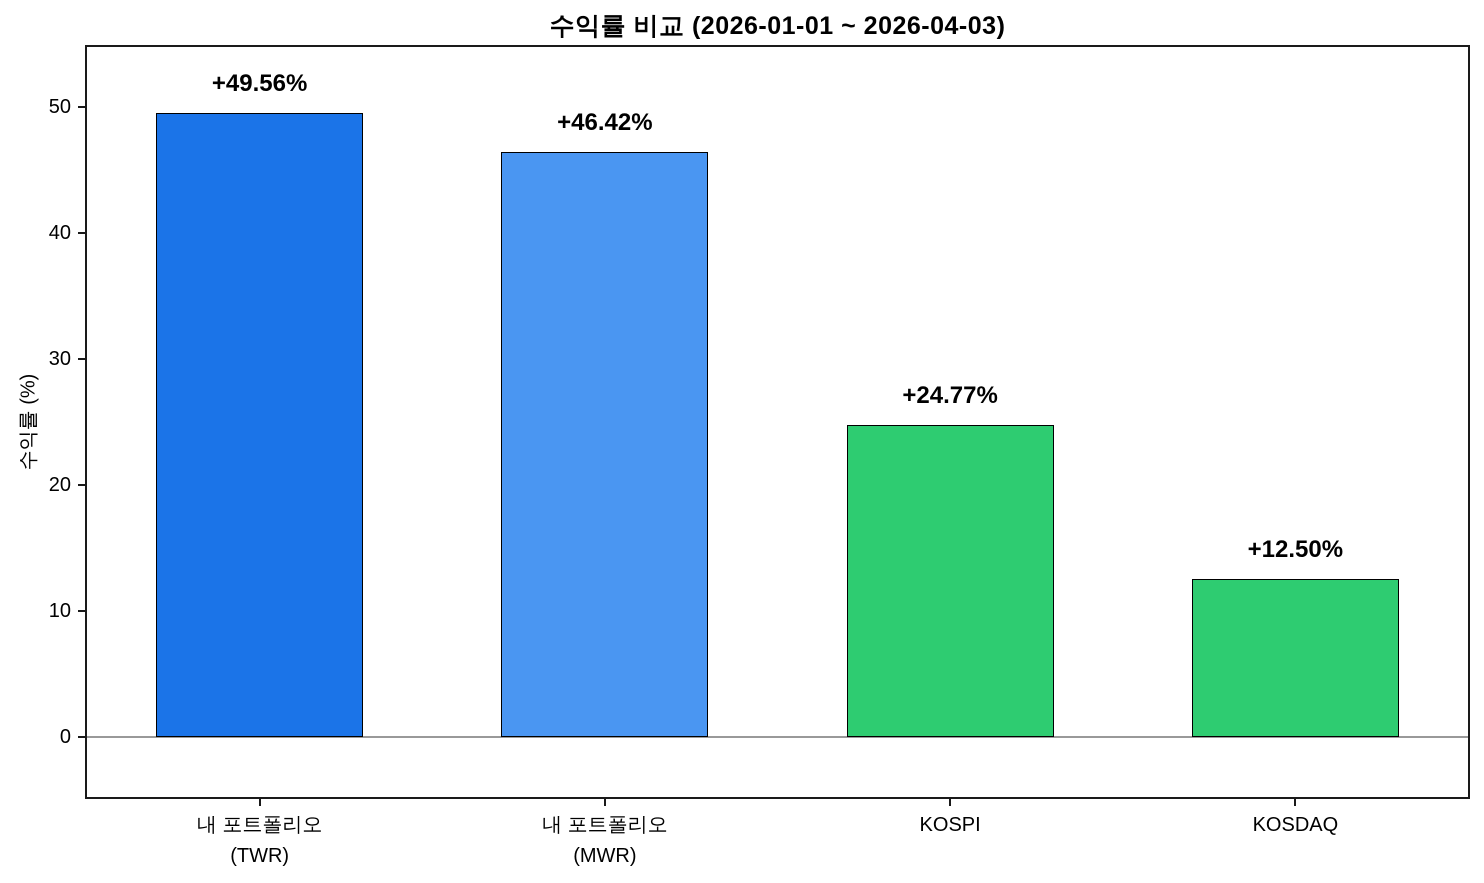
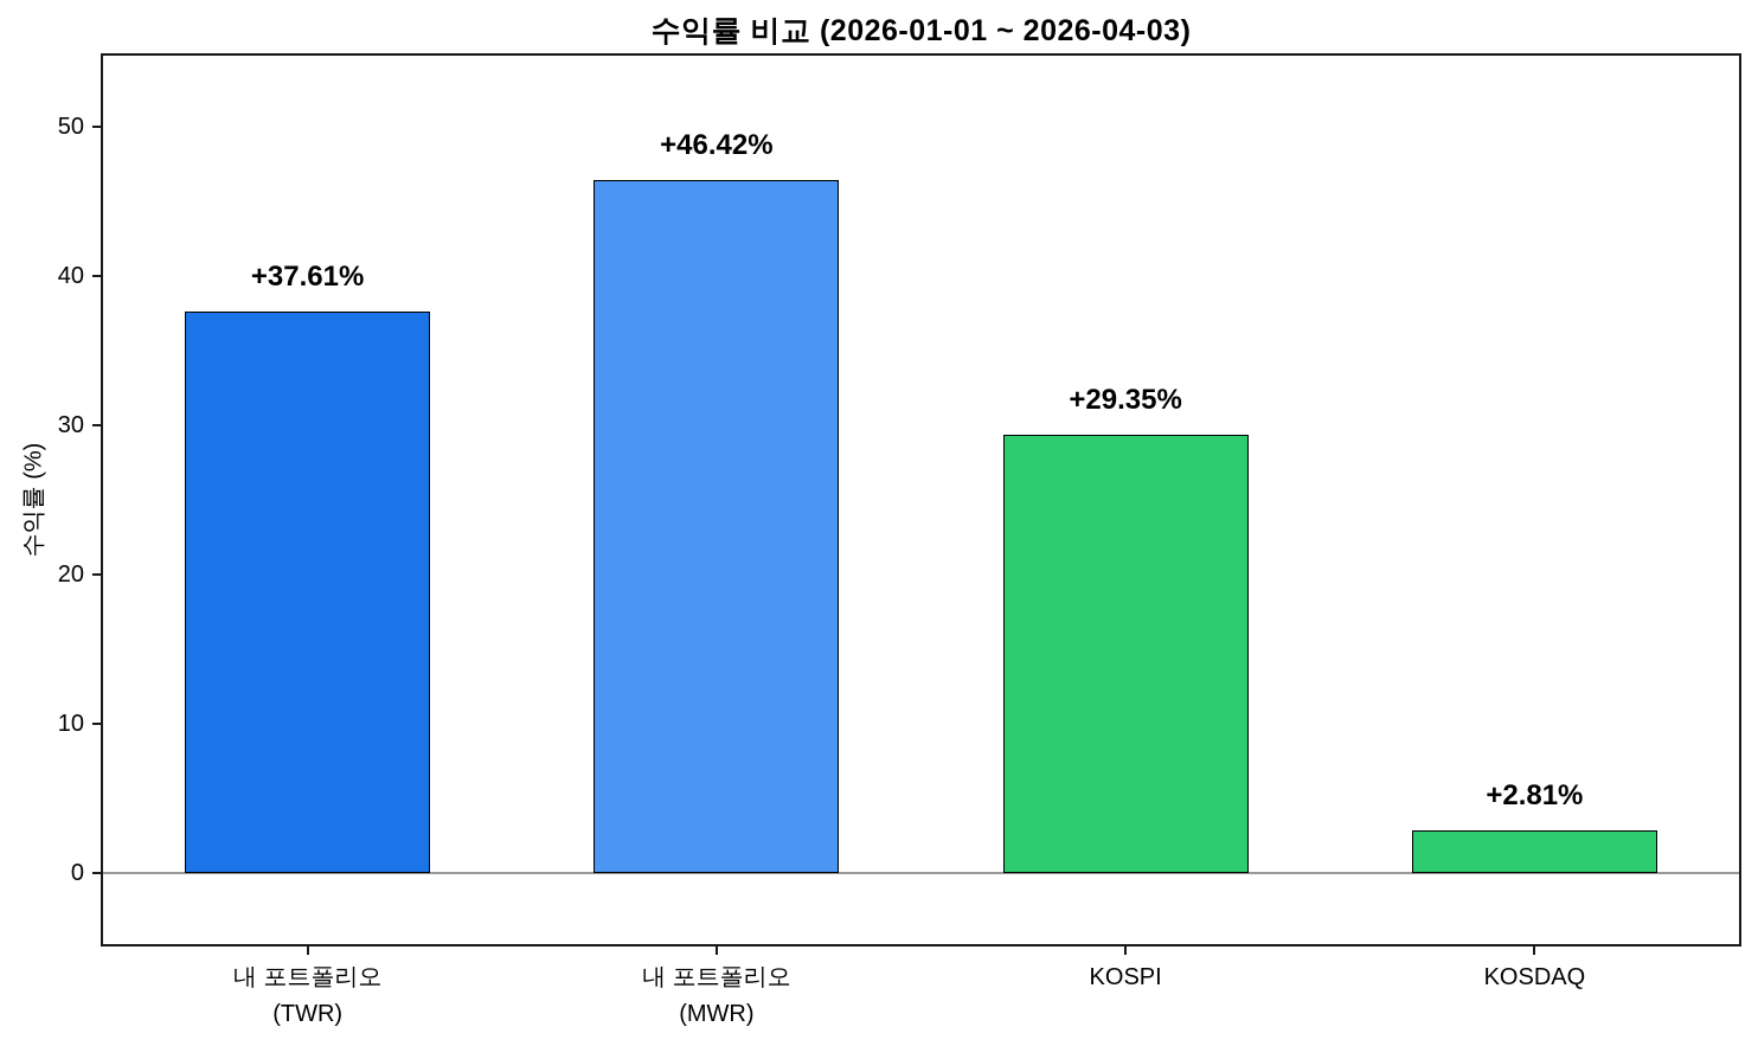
내 포트폴리오 (TWR): +49.56% -> +37.61%
KOSPI: +24.77% -> +29.35%
KOSDAQ: +12.50% -> +2.81%
